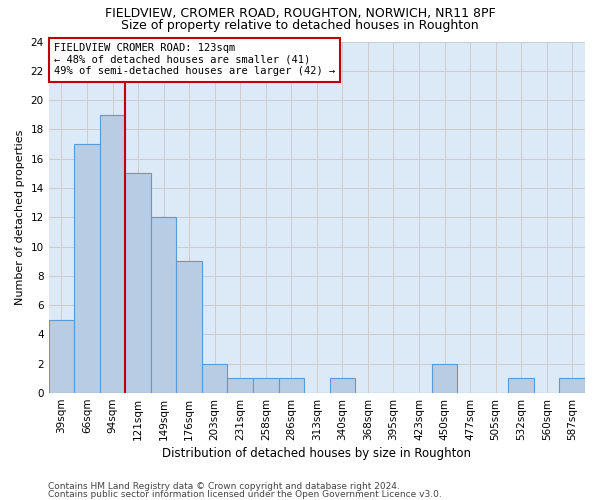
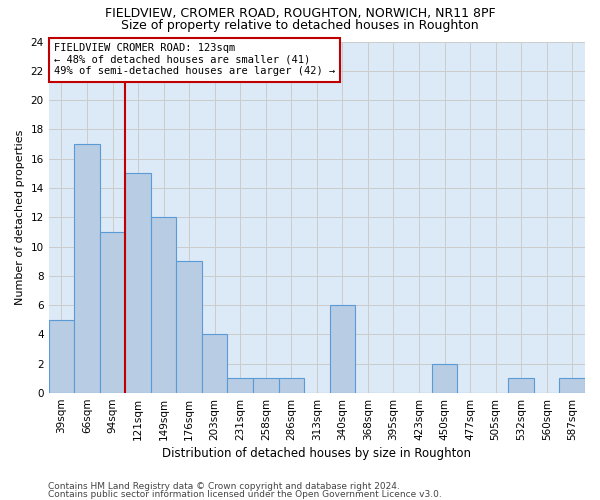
94sqm: 19 -> 11
203sqm: 2 -> 4
340sqm: 1 -> 6
